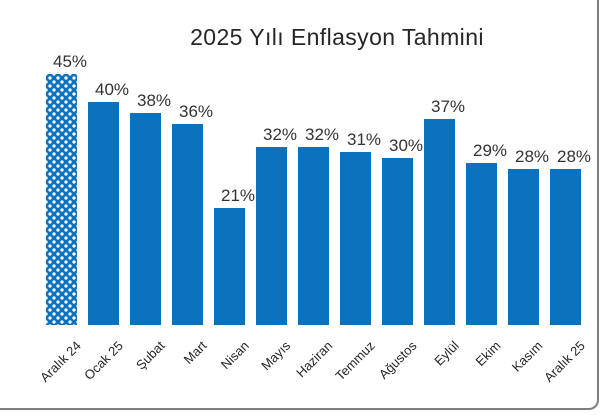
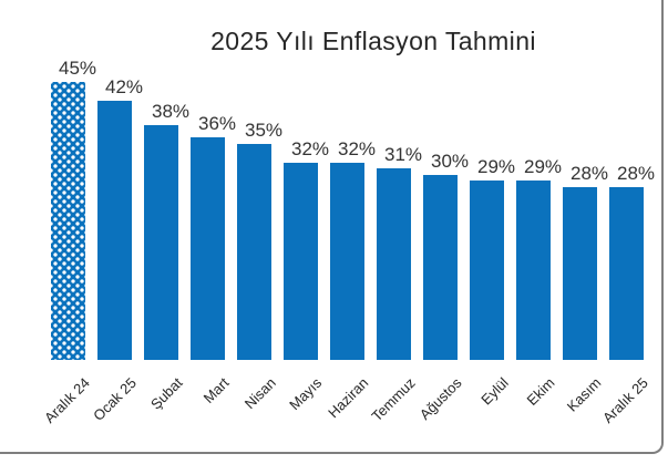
Ocak 25: 40% -> 42%
Nisan: 21% -> 35%
Eylül: 37% -> 29%
